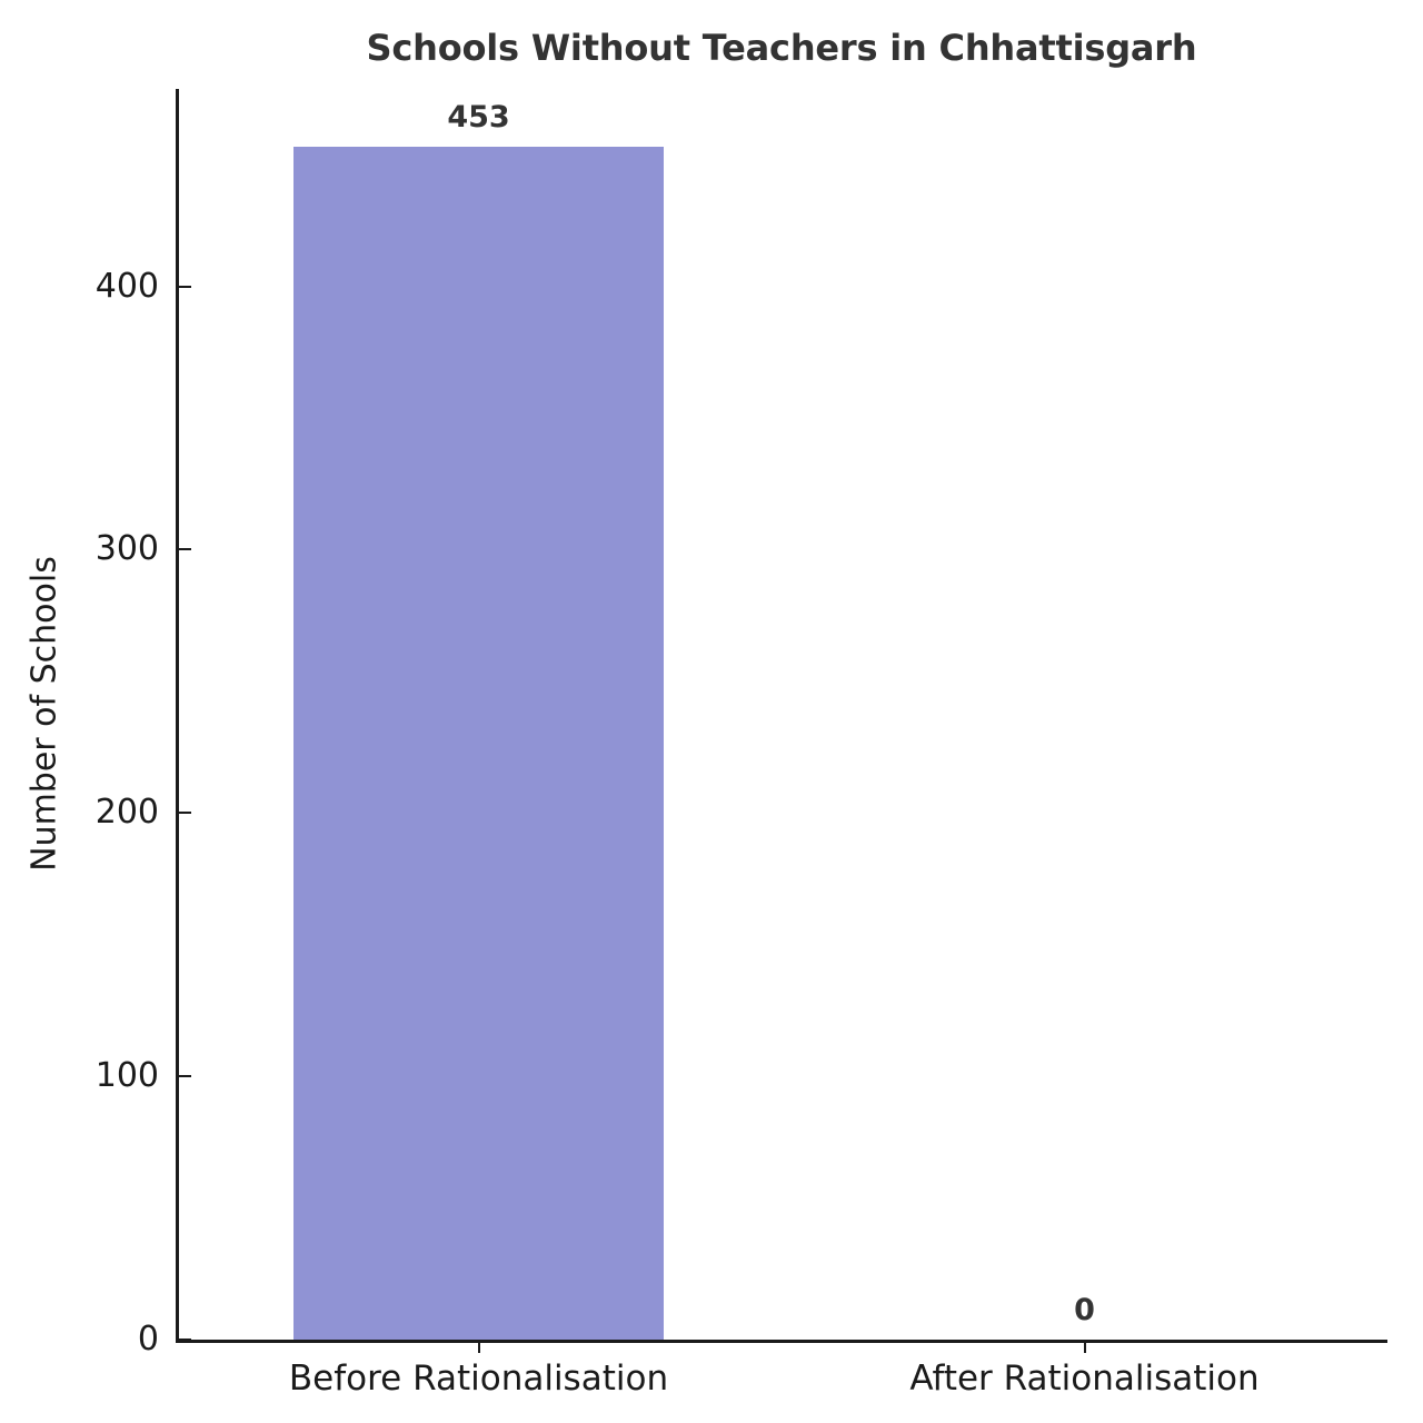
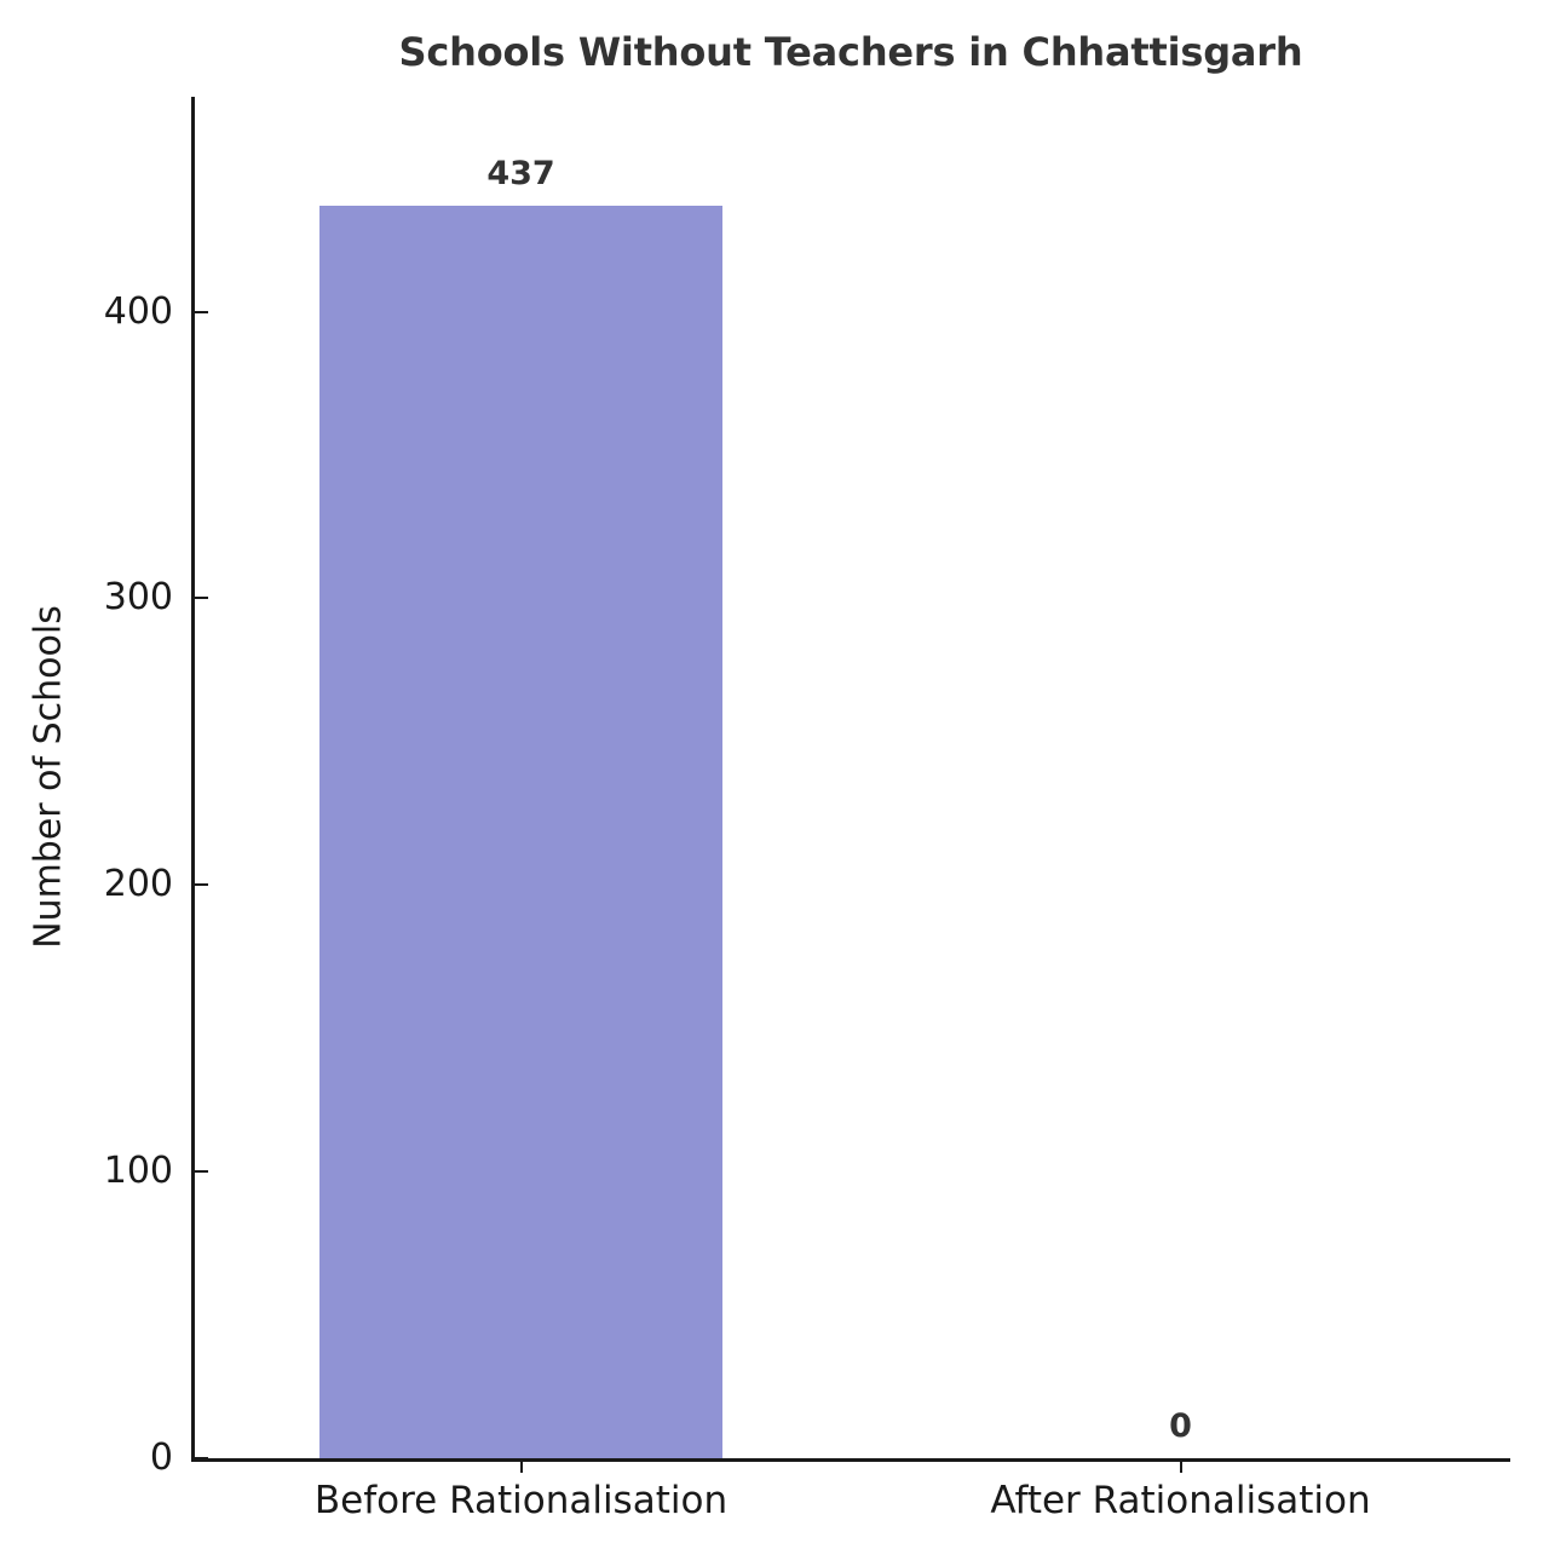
Before Rationalisation: 453 -> 437
